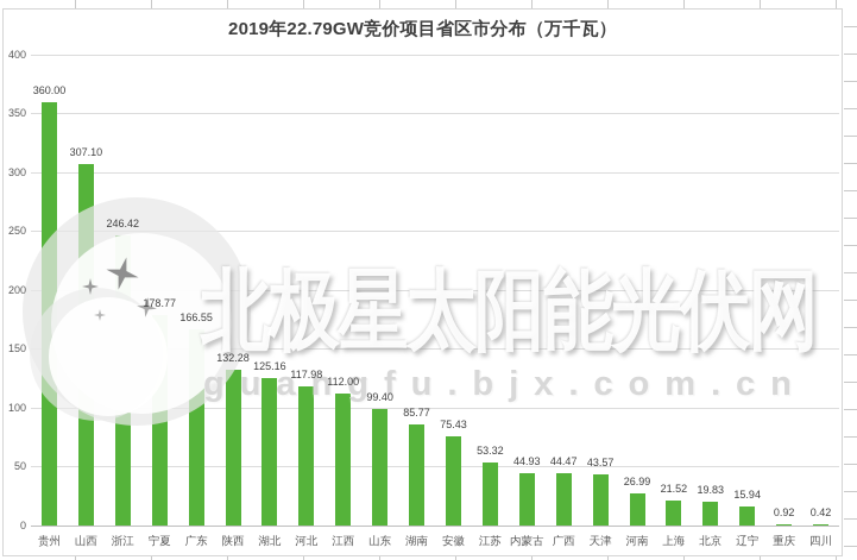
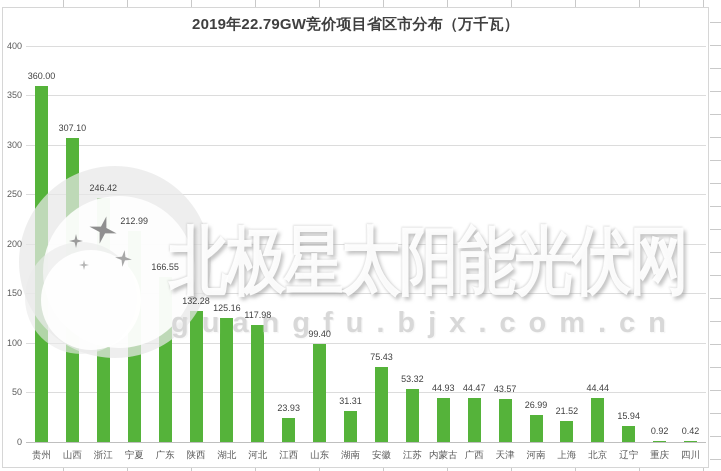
宁夏: 178.77 -> 212.99
江西: 112.00 -> 23.93
湖南: 85.77 -> 31.31
北京: 19.83 -> 44.44
